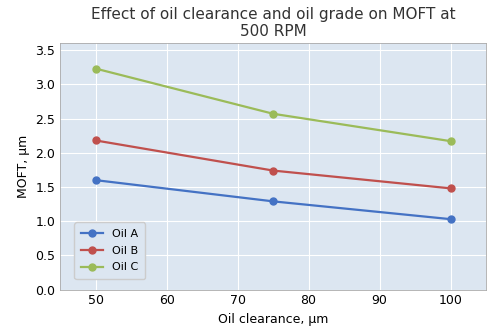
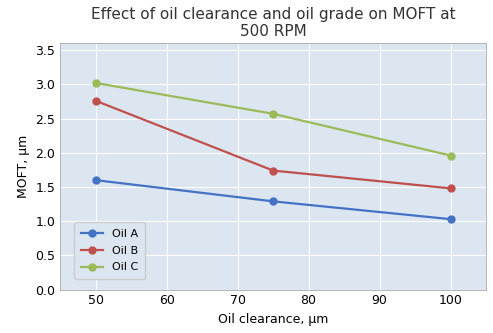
Oil B/50: 2.18 -> 2.76
Oil C/50: 3.23 -> 3.02
Oil C/100: 2.17 -> 1.96
